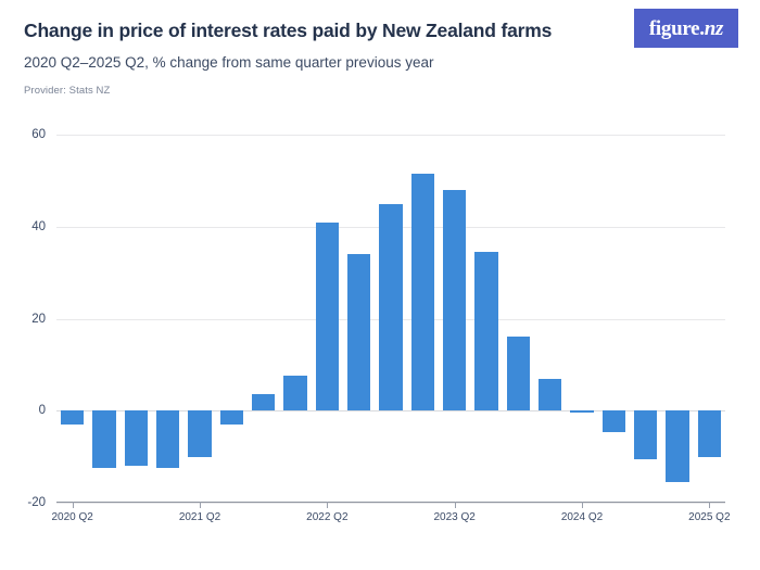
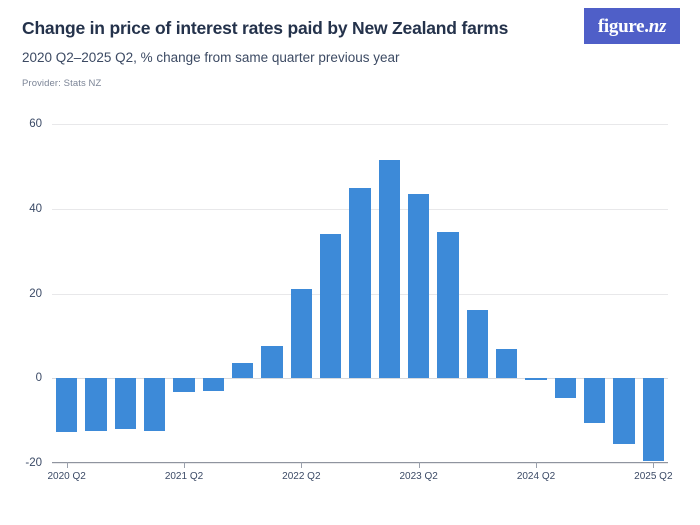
2020 Q2: -3 -> -13
2021 Q2: -10 -> -3
2022 Q2: 41 -> 21
2023 Q2: 48 -> 44
2025 Q2: -10 -> -20
